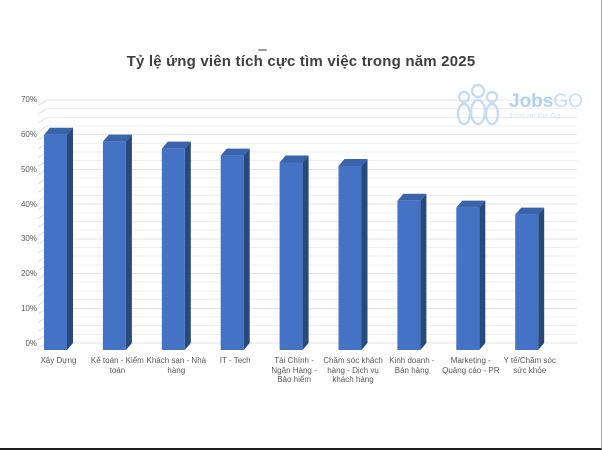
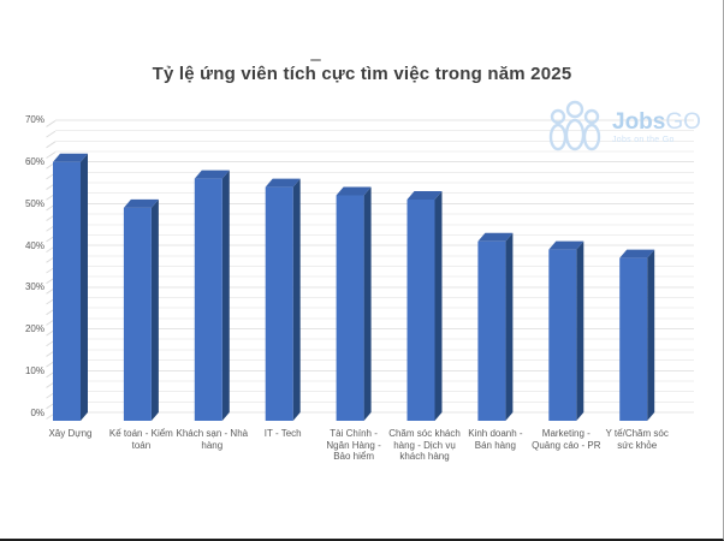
Kế toán - Kiểm toán: 60% -> 51%
